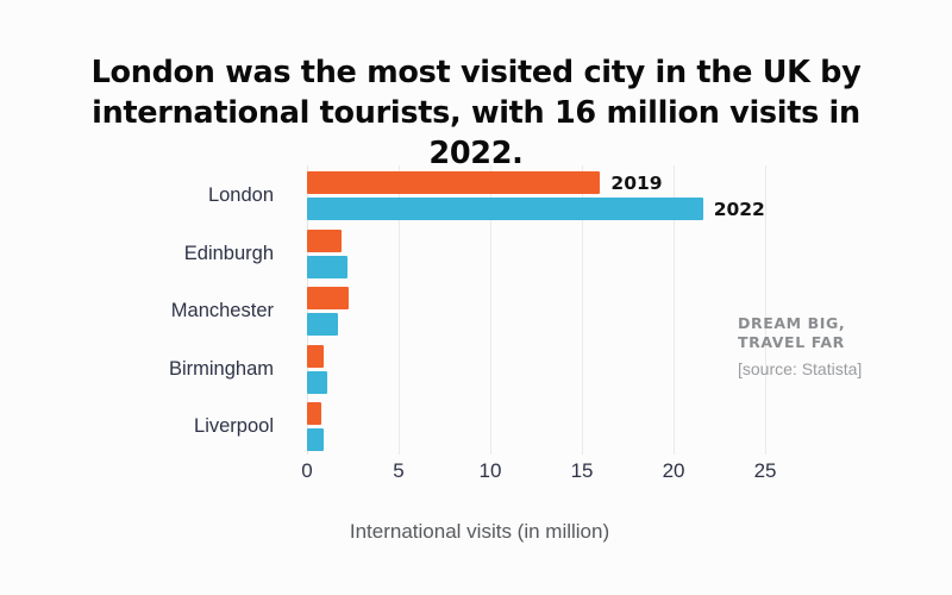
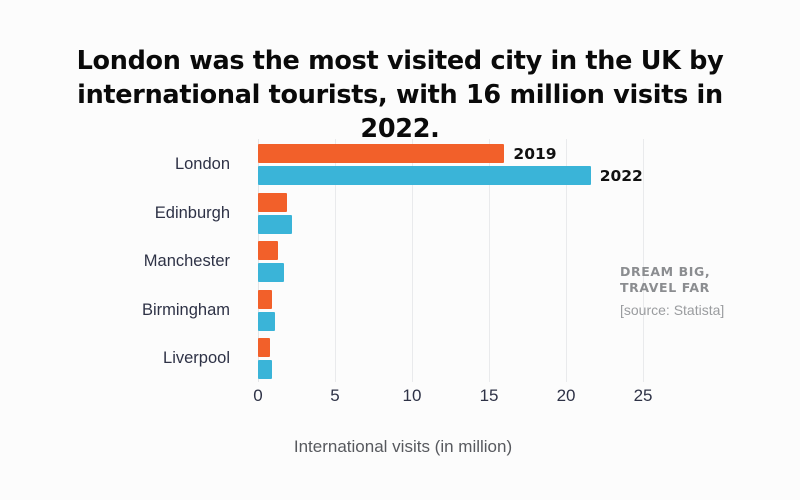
2019/Manchester: 2.3 -> 1.3
